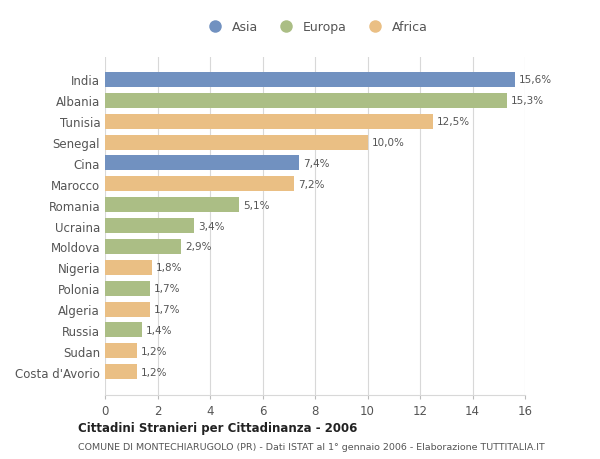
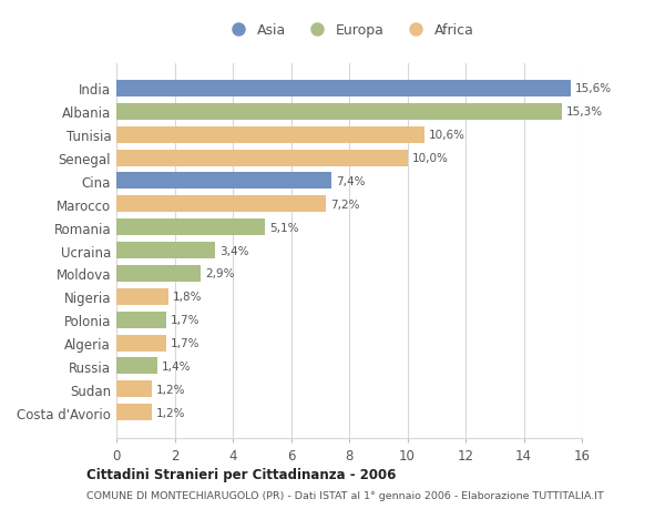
Tunisia: 12,5% -> 10,6%
